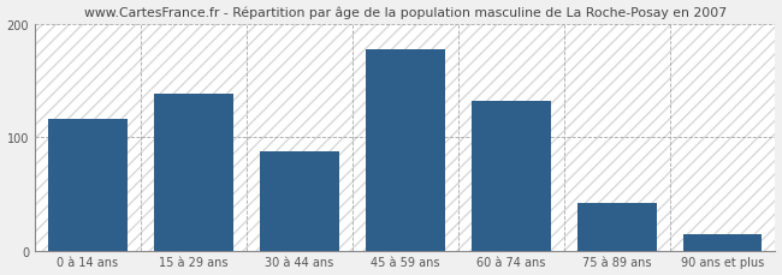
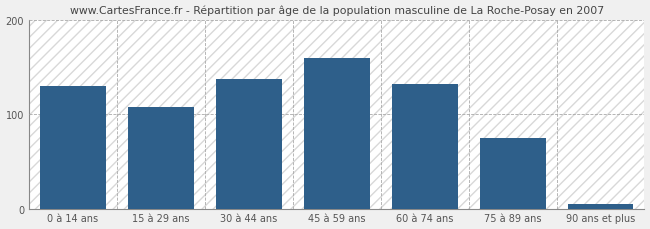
0 à 14 ans: 116 -> 130
15 à 29 ans: 138 -> 108
30 à 44 ans: 88 -> 137
45 à 59 ans: 178 -> 160
75 à 89 ans: 42 -> 75
90 ans et plus: 14 -> 5
